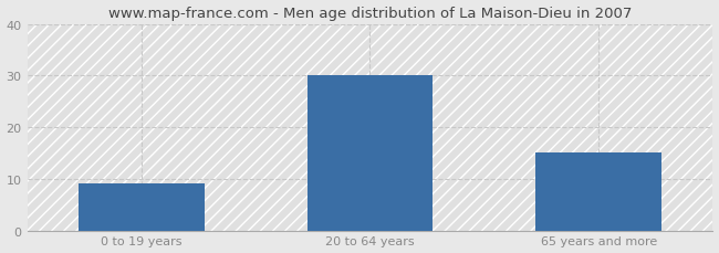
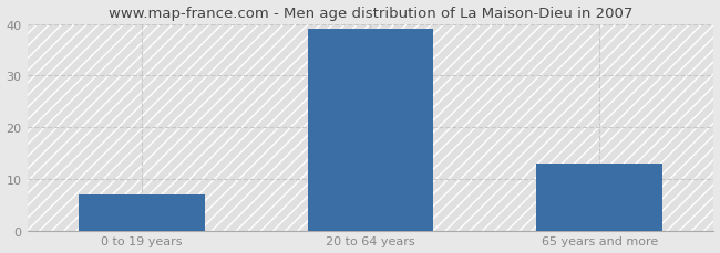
0 to 19 years: 9 -> 7
20 to 64 years: 30 -> 39
65 years and more: 15 -> 13
